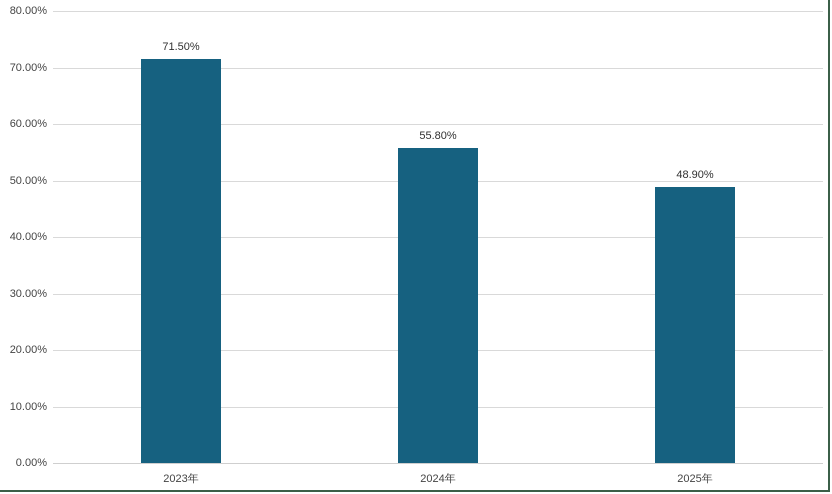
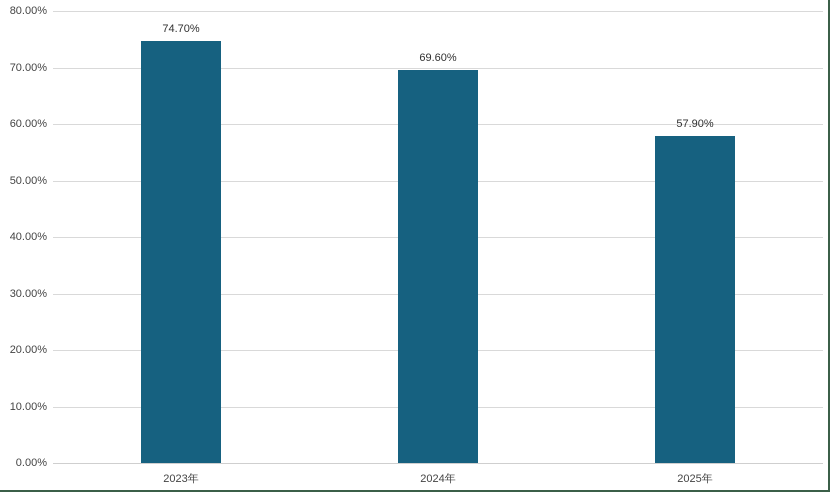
2023年: 71.50% -> 74.70%
2024年: 55.80% -> 69.60%
2025年: 48.90% -> 57.90%
